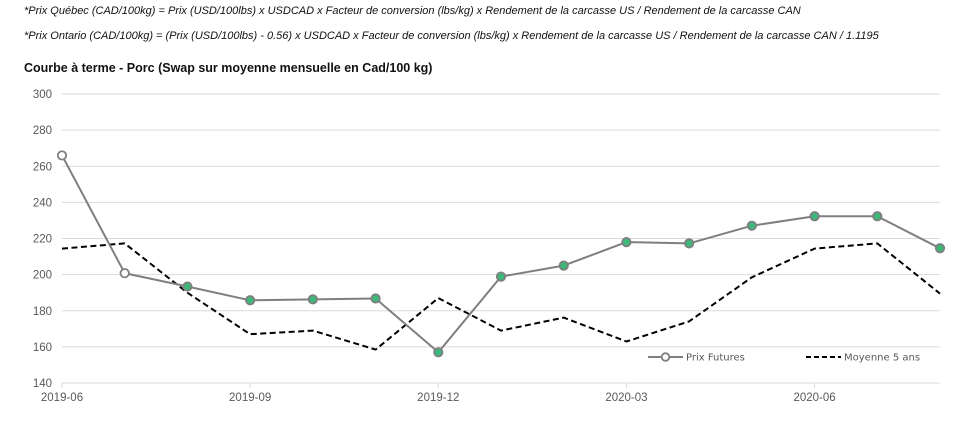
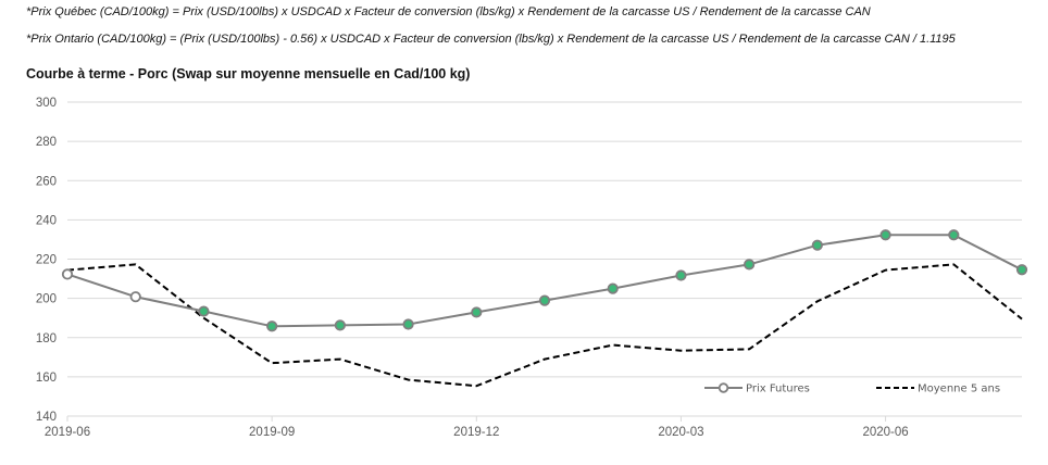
Prix Futures/2019-06: 266 -> 212
Prix Futures/2019-12: 157 -> 193
Moyenne 5 ans/2019-12: 187 -> 155
Prix Futures/2020-03: 218 -> 212
Moyenne 5 ans/2020-03: 163 -> 173
